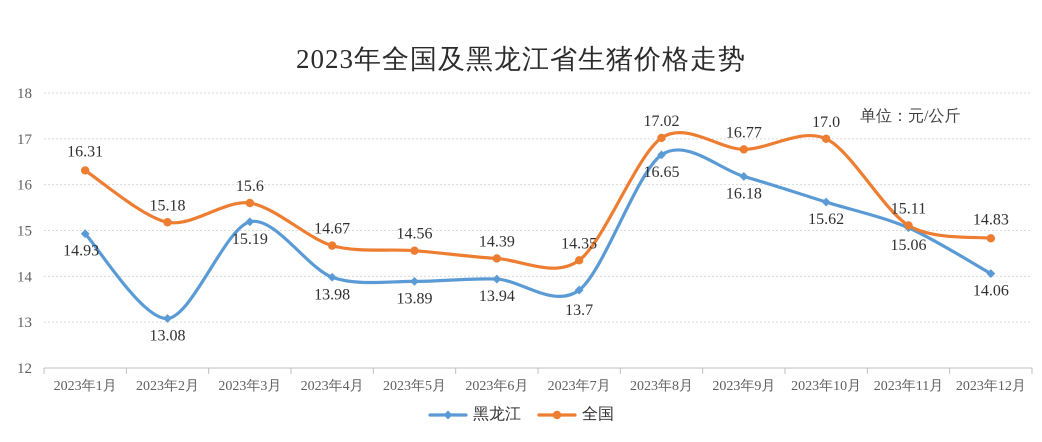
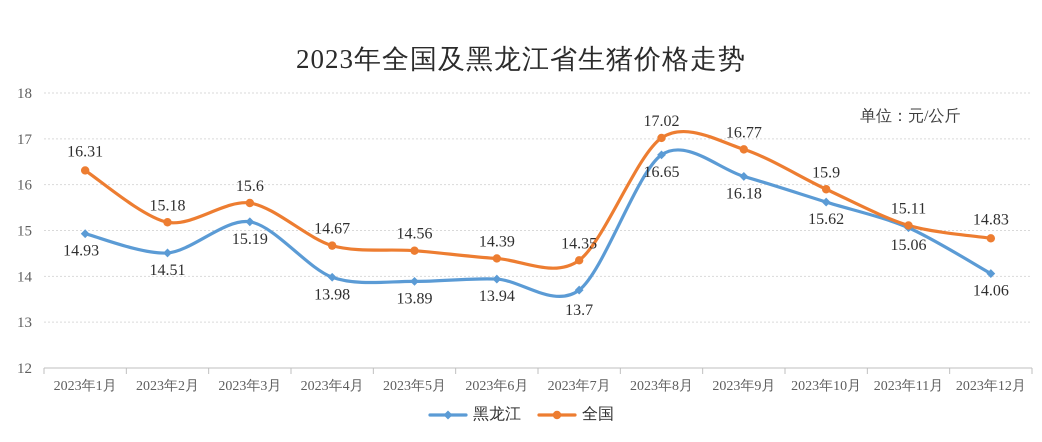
黑龙江/2023年2月: 13.08 -> 14.51
全国/2023年10月: 17.0 -> 15.9
